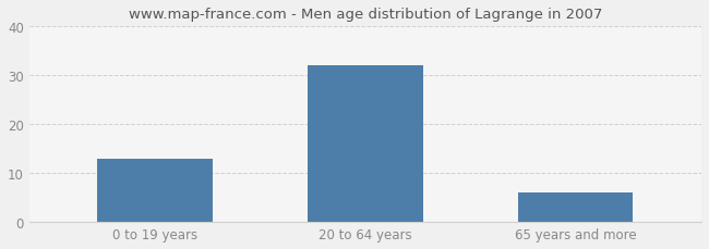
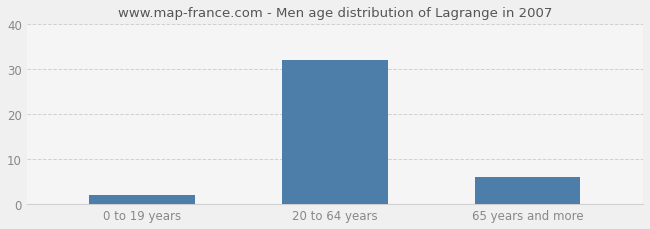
0 to 19 years: 13 -> 2
